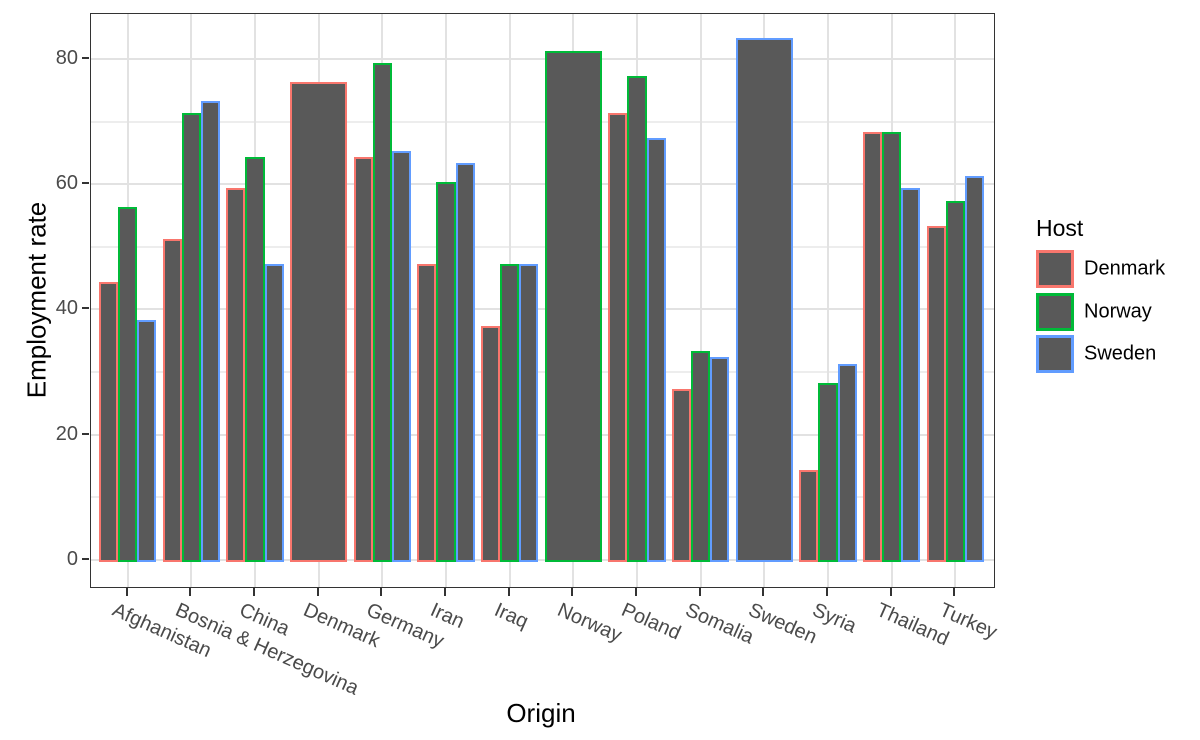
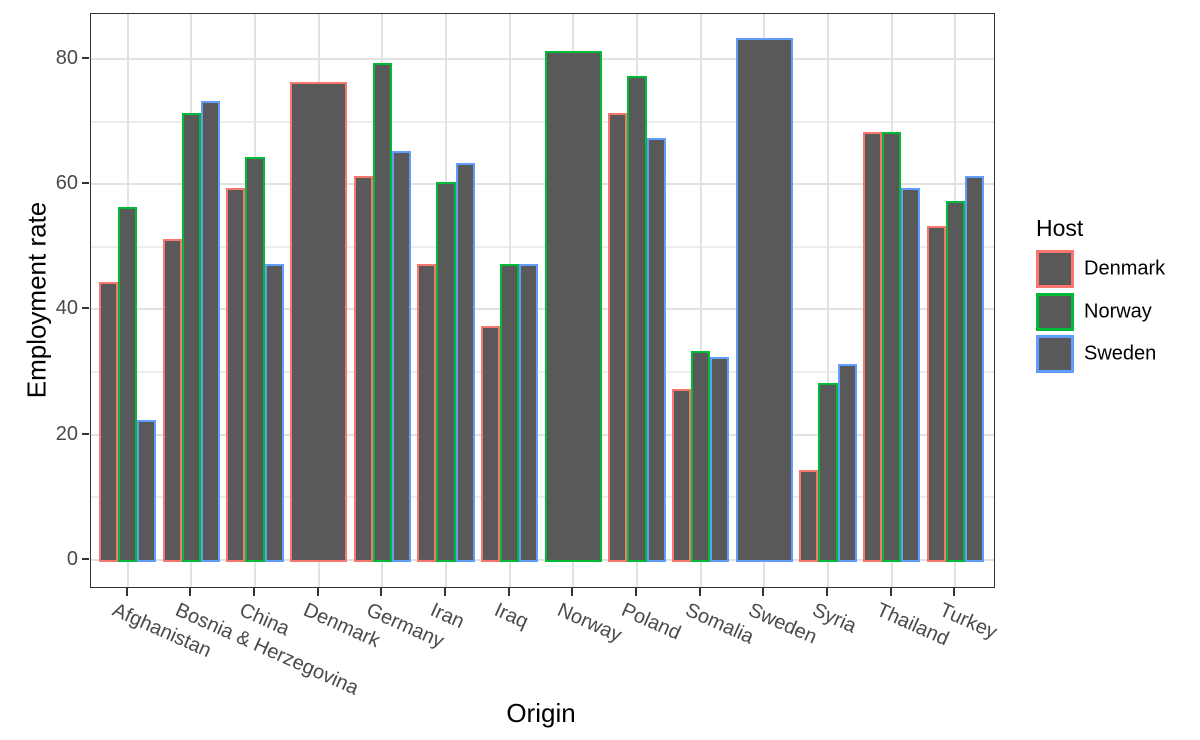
Sweden/Afghanistan: 38 -> 22
Denmark/Germany: 64 -> 61
